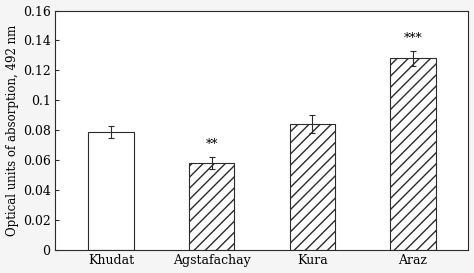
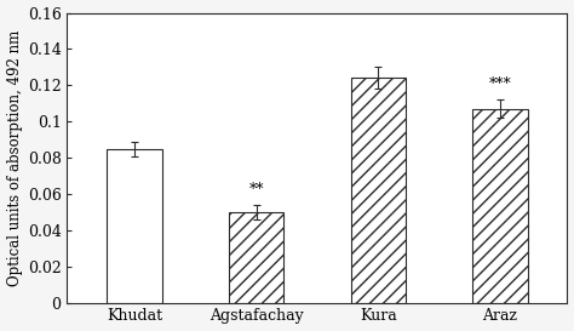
Khudat: 0.079 -> 0.085
Agstafachay: 0.058 -> 0.050
Kura: 0.084 -> 0.124
Araz: 0.128 -> 0.107
